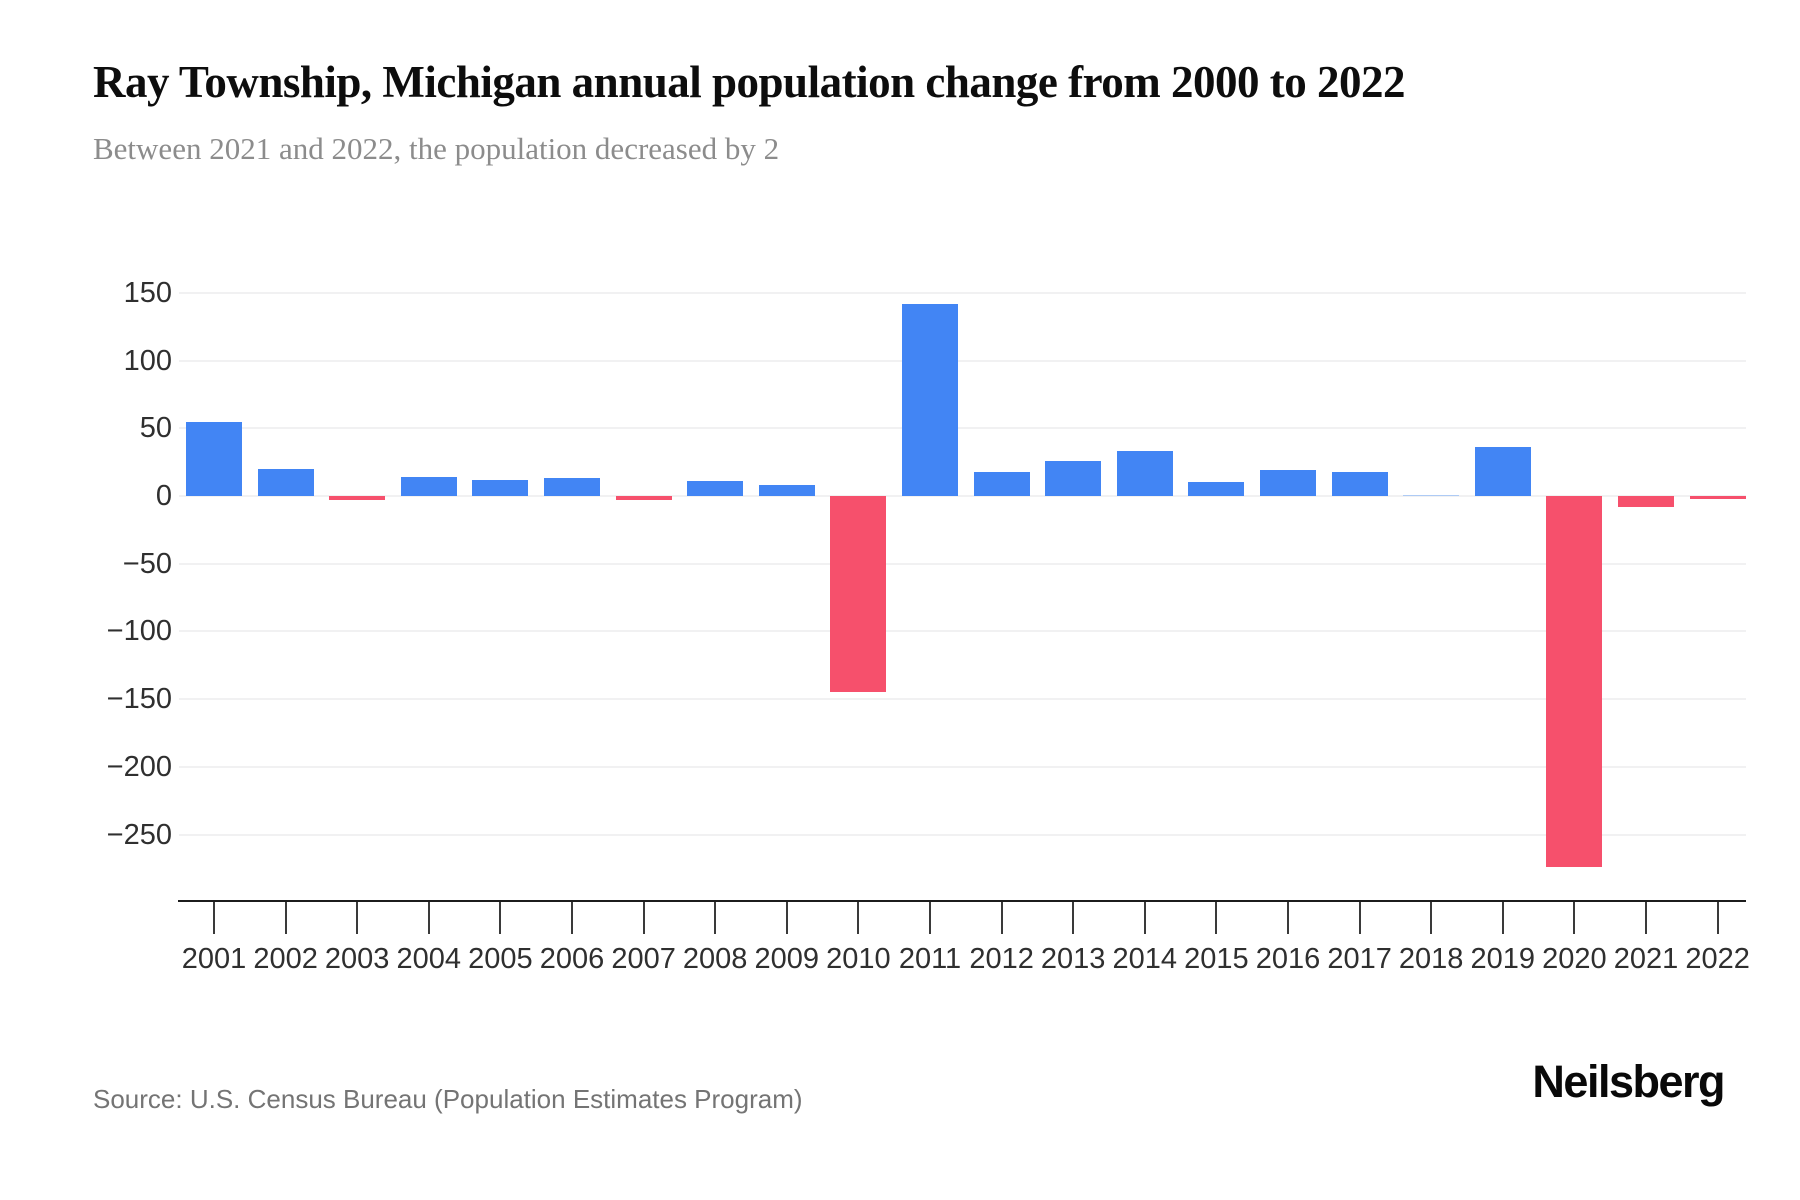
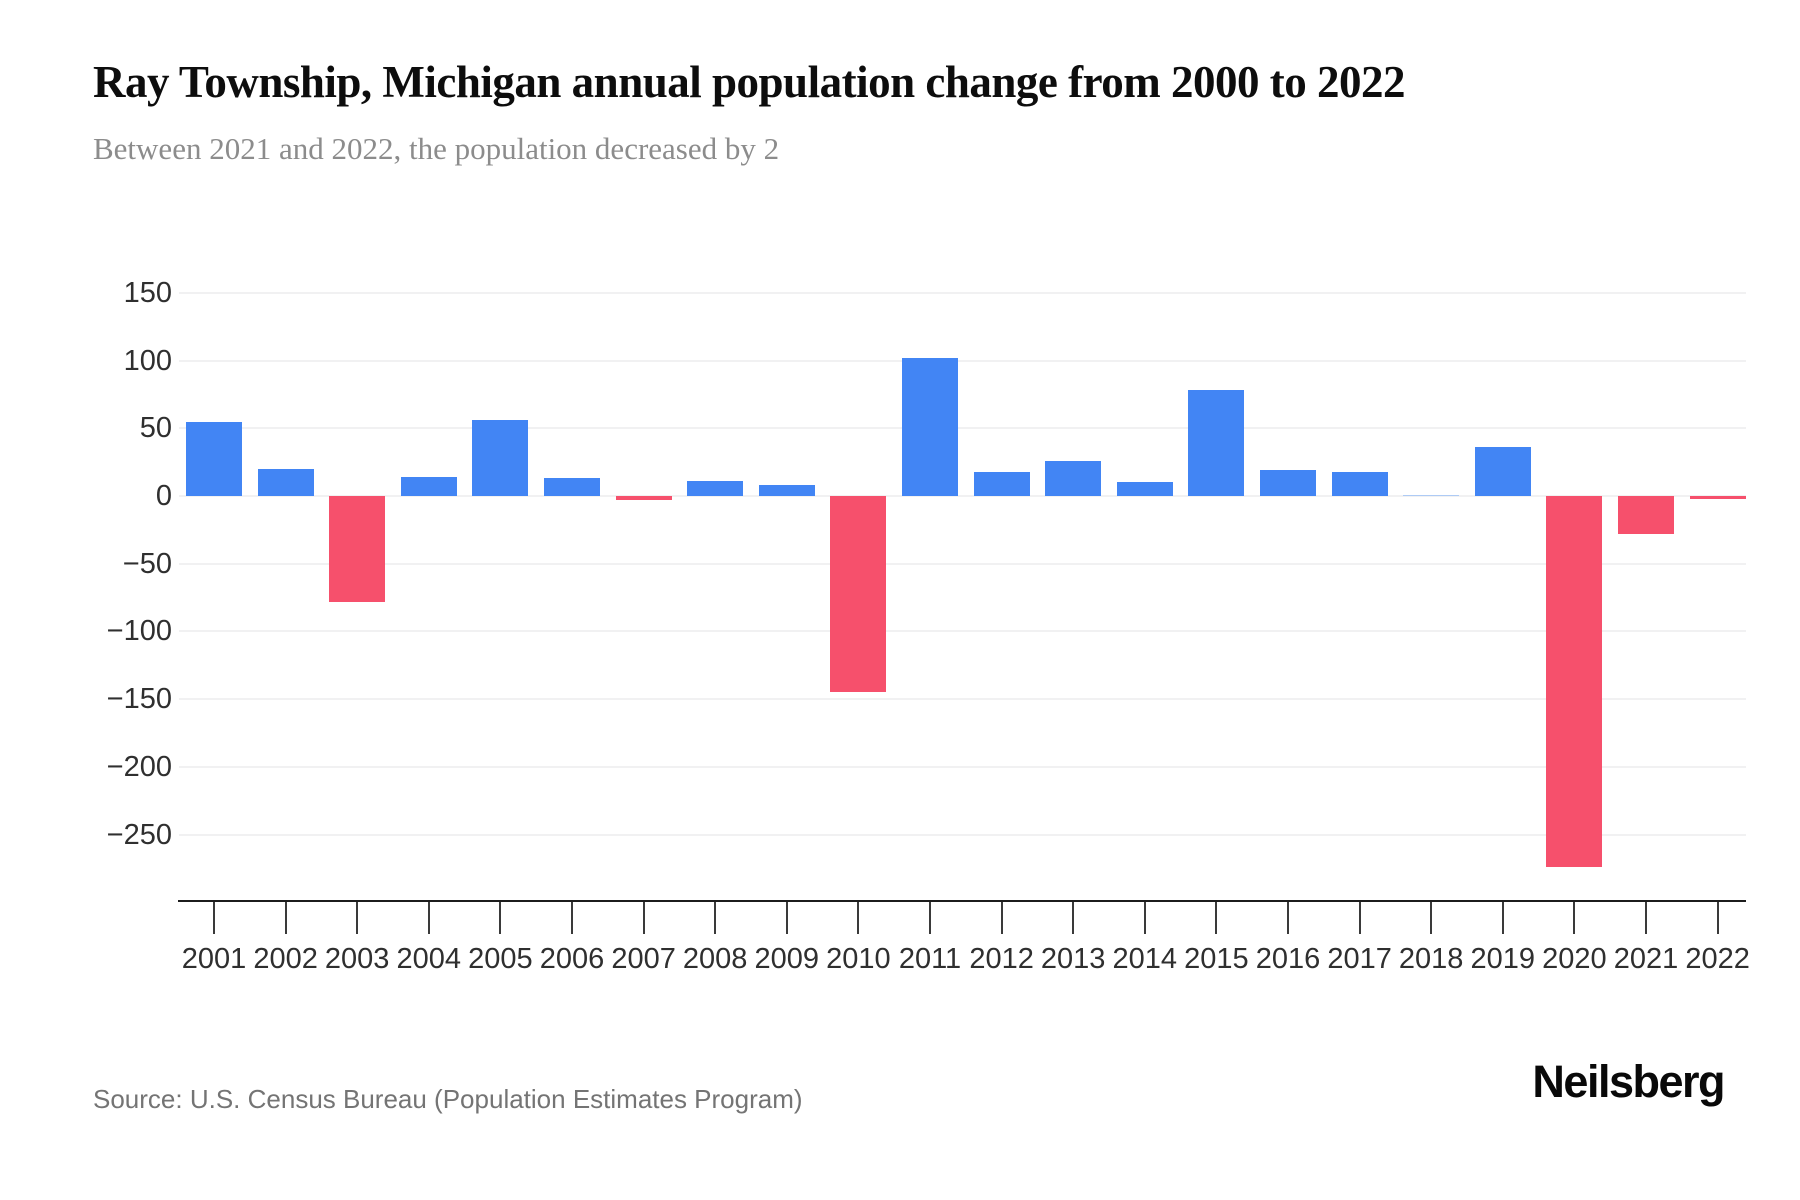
2003: -3 -> -78
2005: 12 -> 56
2011: 142 -> 102
2014: 33 -> 10
2015: 10 -> 78
2021: -8 -> -28
